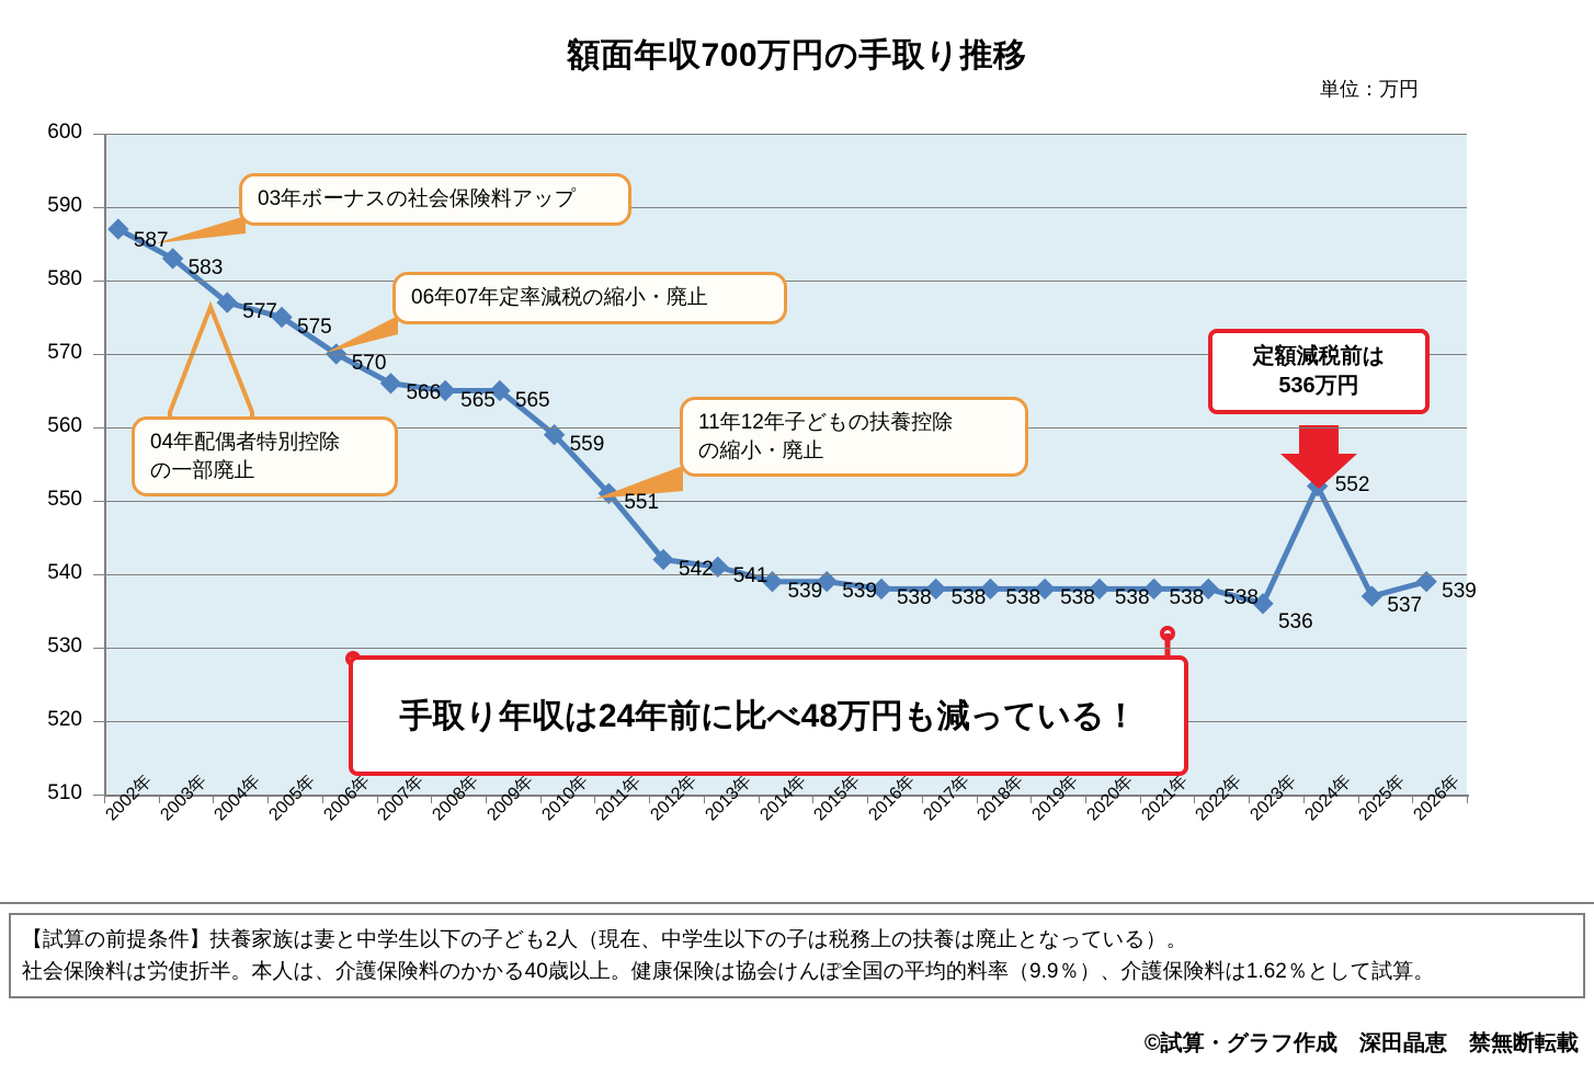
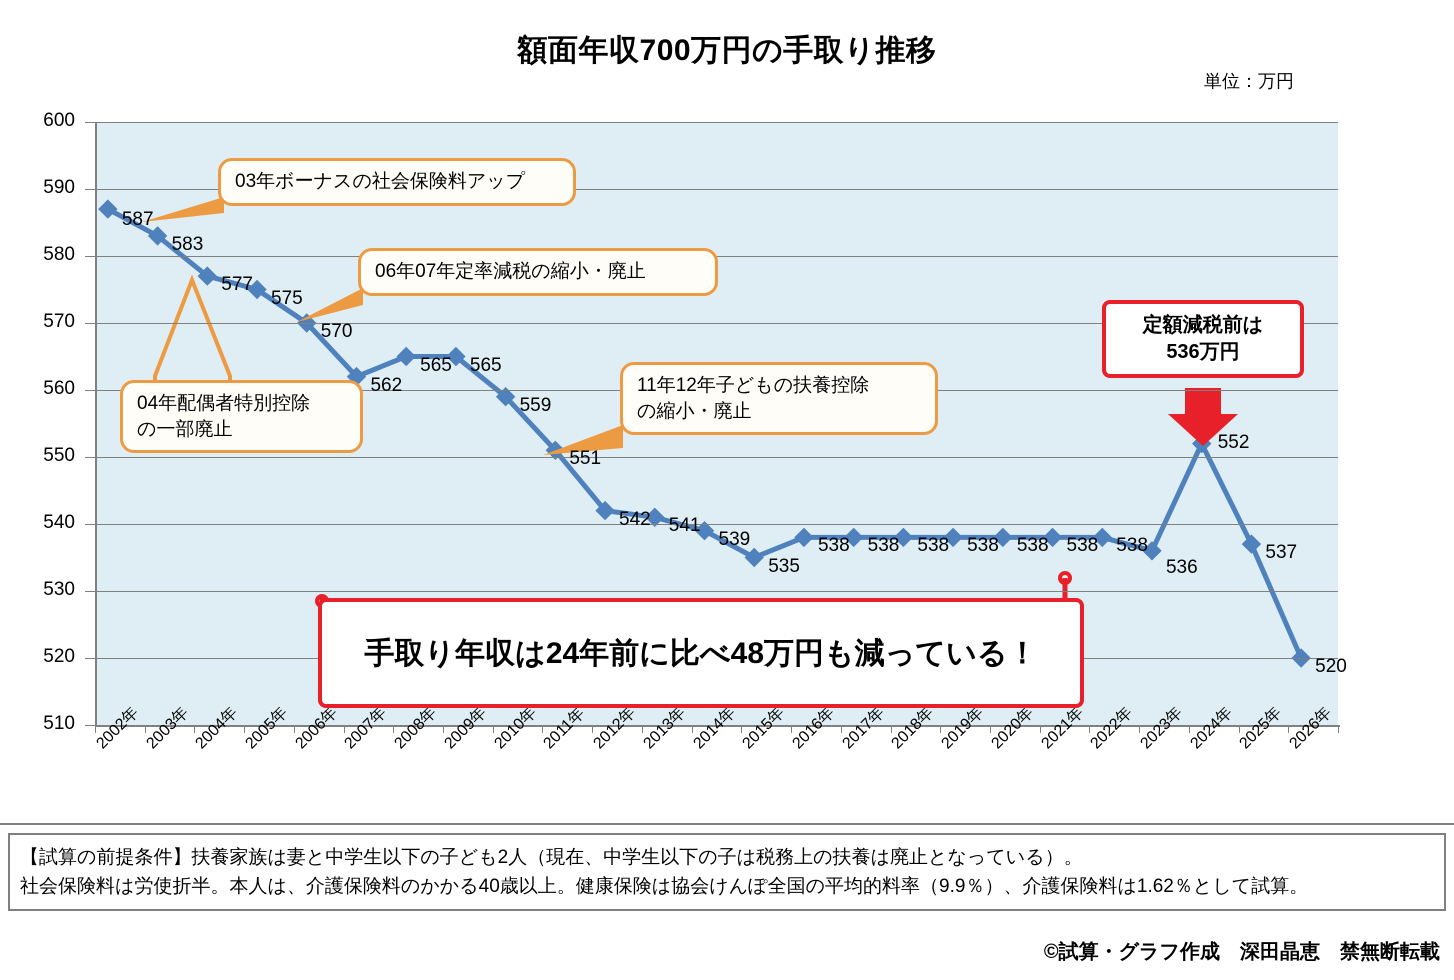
2007年: 566 -> 562
2015年: 539 -> 535
2026年: 539 -> 520
